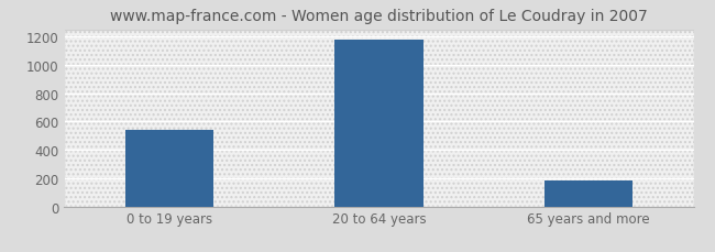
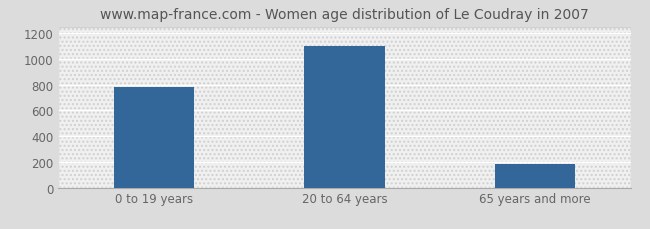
0 to 19 years: 540 -> 780
20 to 64 years: 1180 -> 1100
